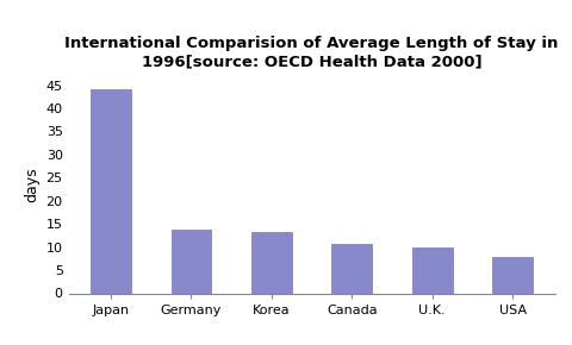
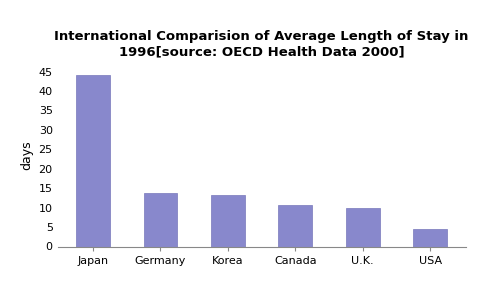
USA: 7.8 -> 4.5
